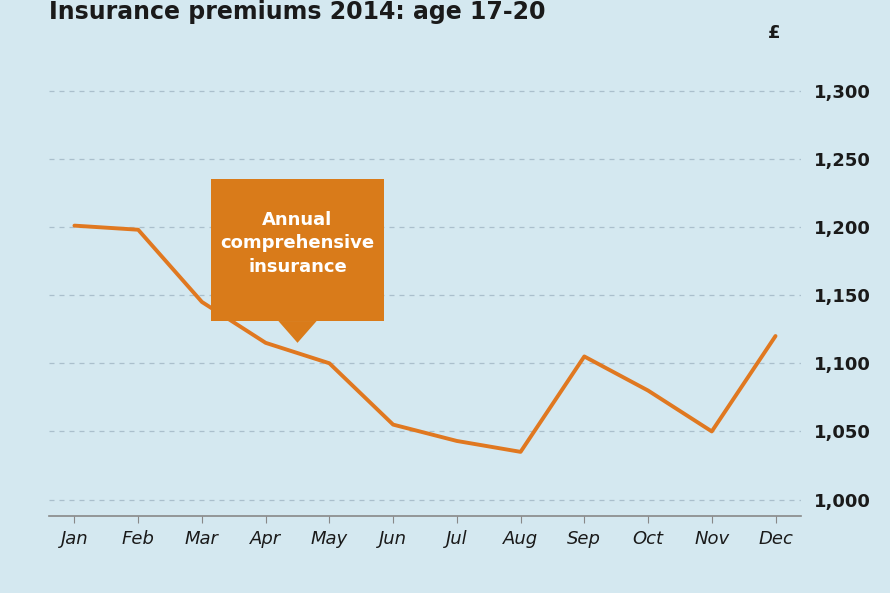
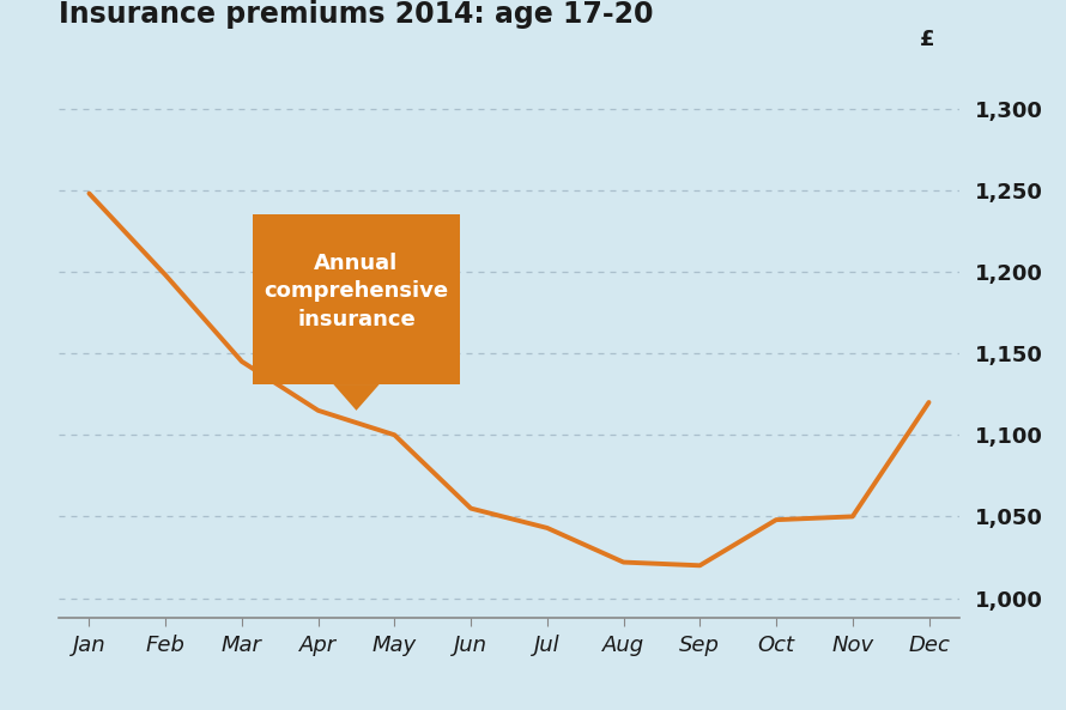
Jan: 1,201 -> 1,248
Aug: 1,035 -> 1,022
Sep: 1,105 -> 1,020
Oct: 1,080 -> 1,048
